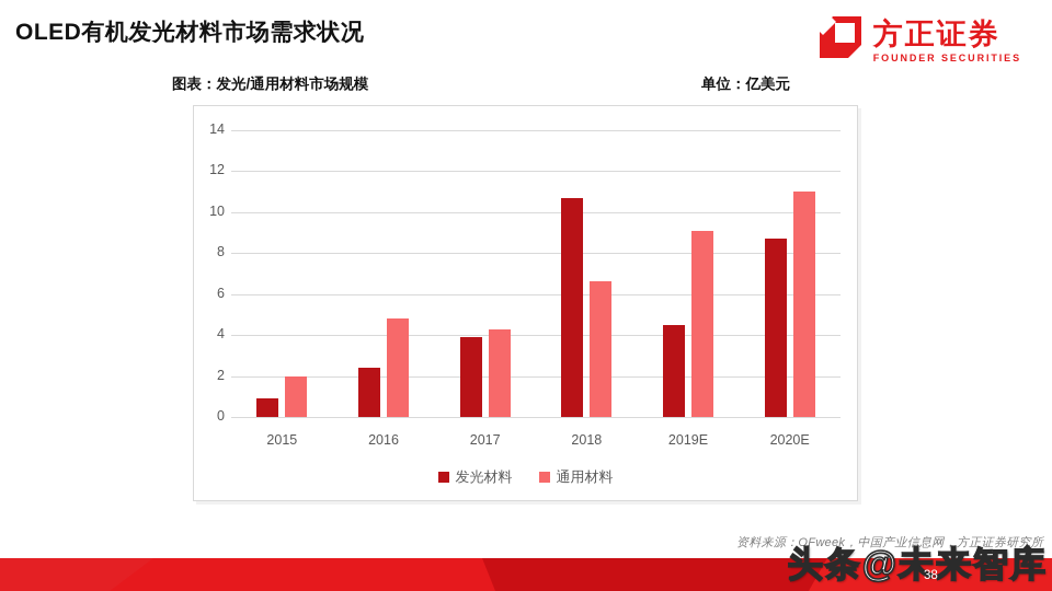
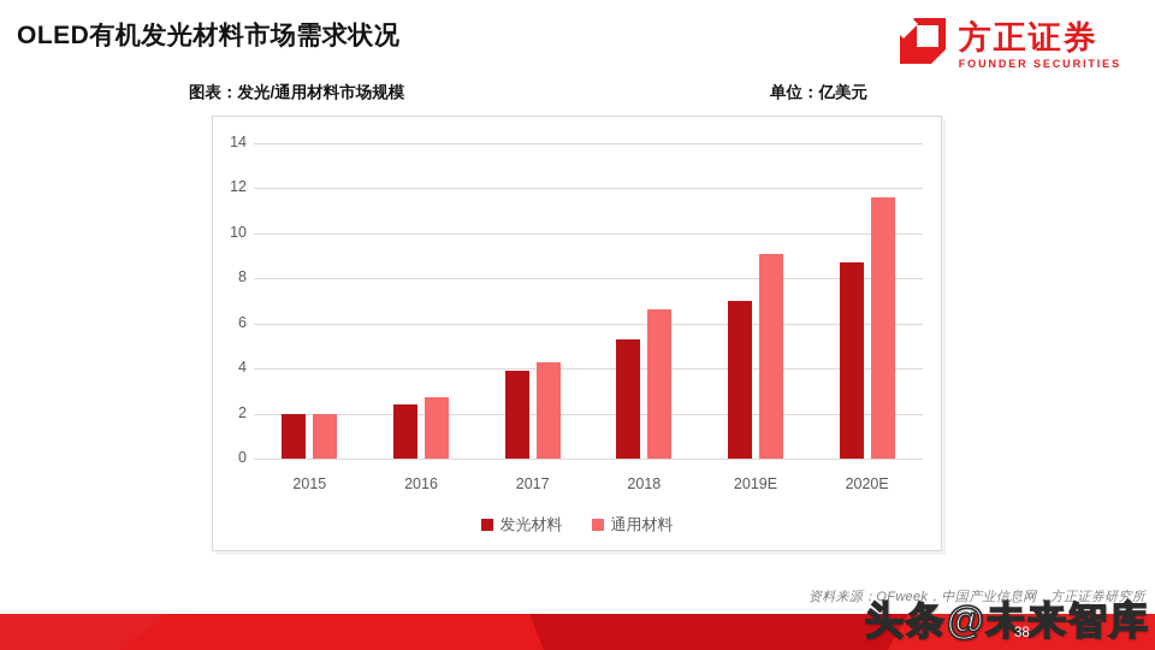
发光材料/2015: 0.9 -> 2.0
通用材料/2016: 4.8 -> 2.7
发光材料/2018: 10.7 -> 5.3
发光材料/2019E: 4.5 -> 7.0
通用材料/2020E: 11.0 -> 11.6
